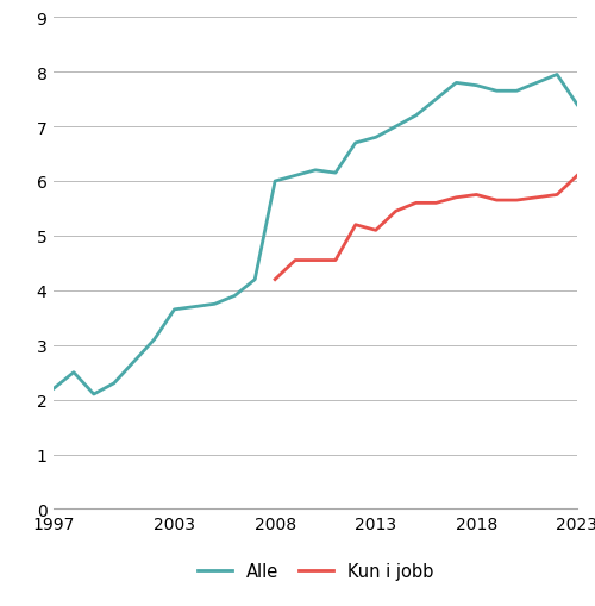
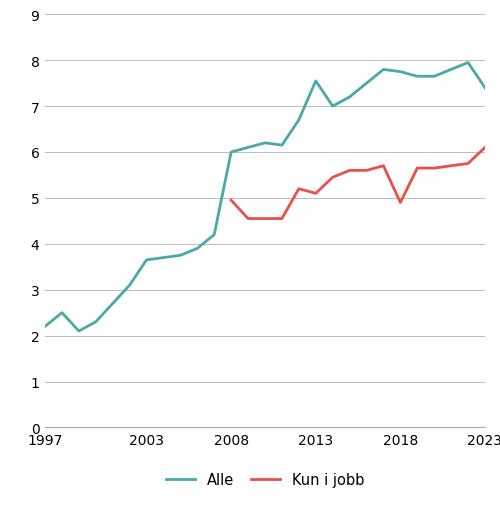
Kun i jobb/2008: 4.20 -> 4.95
Alle/2013: 6.80 -> 7.55
Kun i jobb/2018: 5.75 -> 4.90
